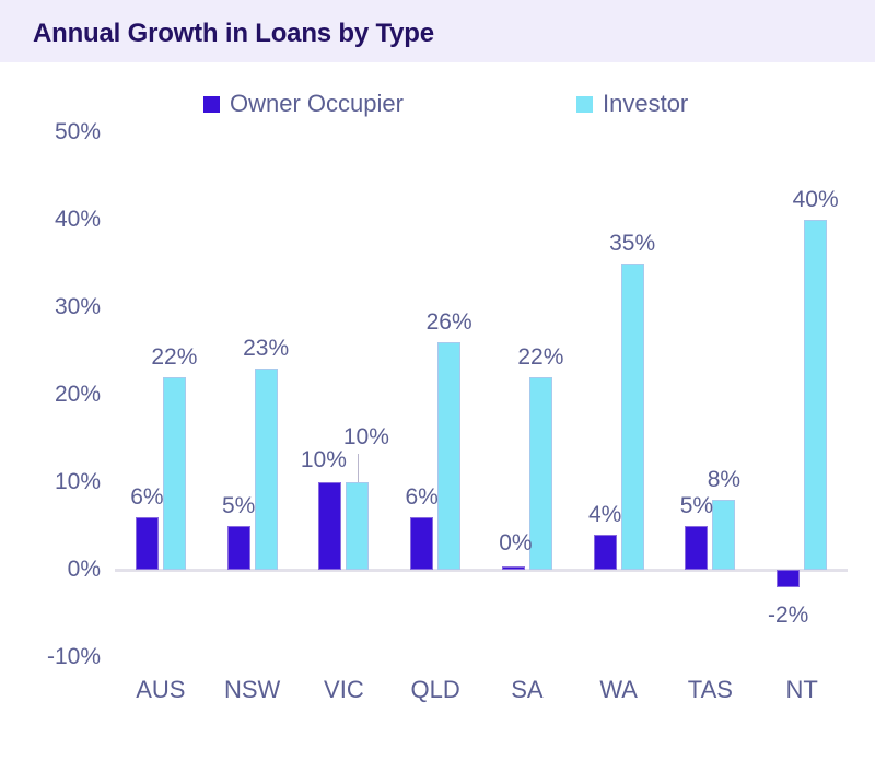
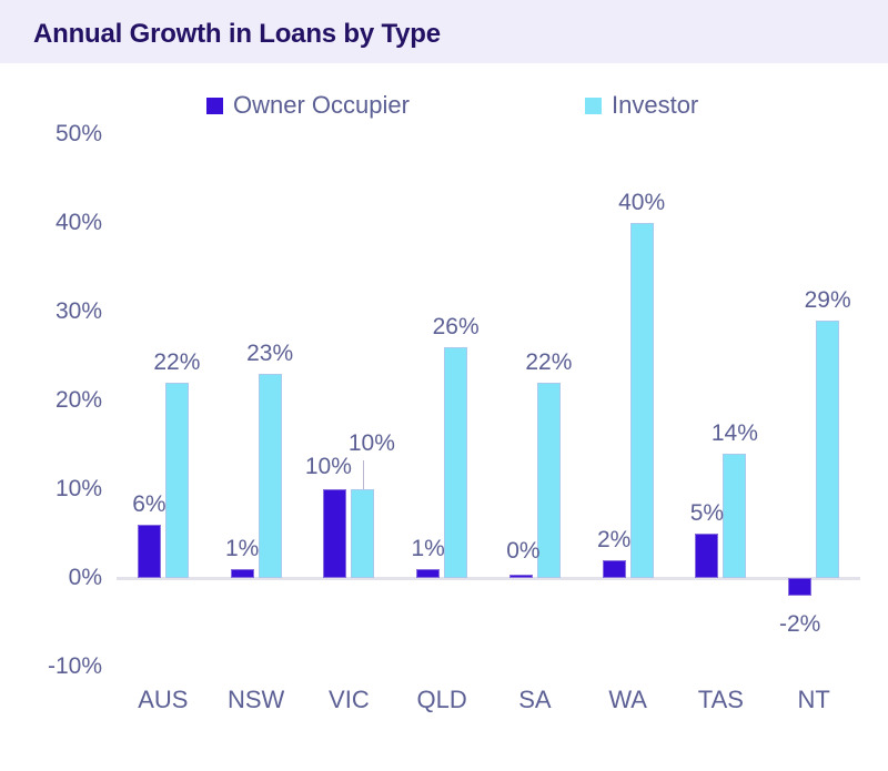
Owner Occupier/NSW: 5% -> 1%
Owner Occupier/QLD: 6% -> 1%
Owner Occupier/WA: 4% -> 2%
Investor/WA: 35% -> 40%
Investor/TAS: 8% -> 14%
Investor/NT: 40% -> 29%
